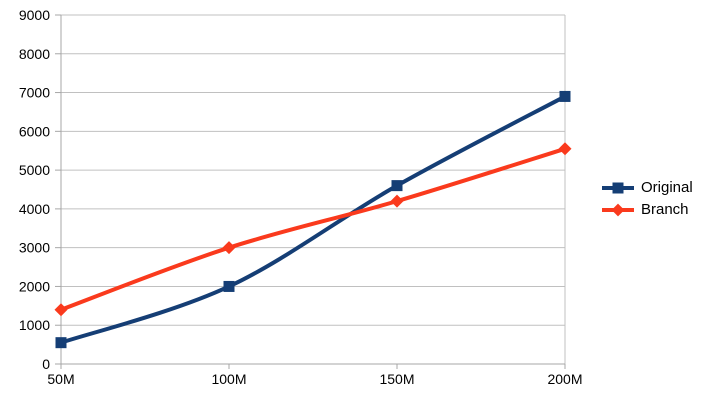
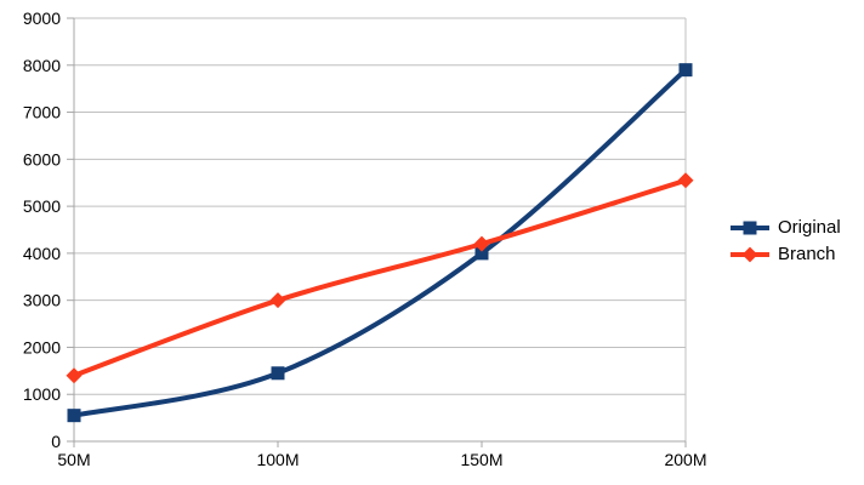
Original/100M: 2000 -> 1400
Original/150M: 4600 -> 4000
Original/200M: 6900 -> 7900
